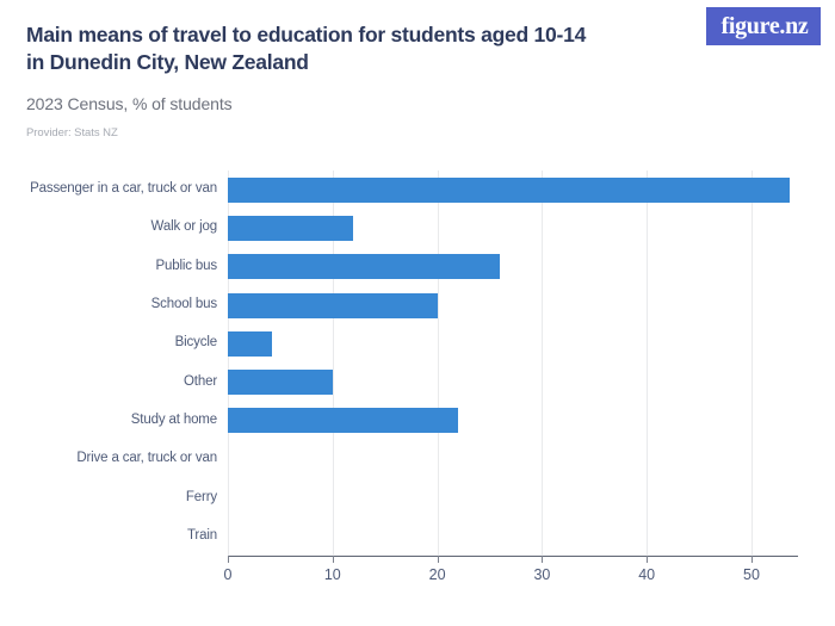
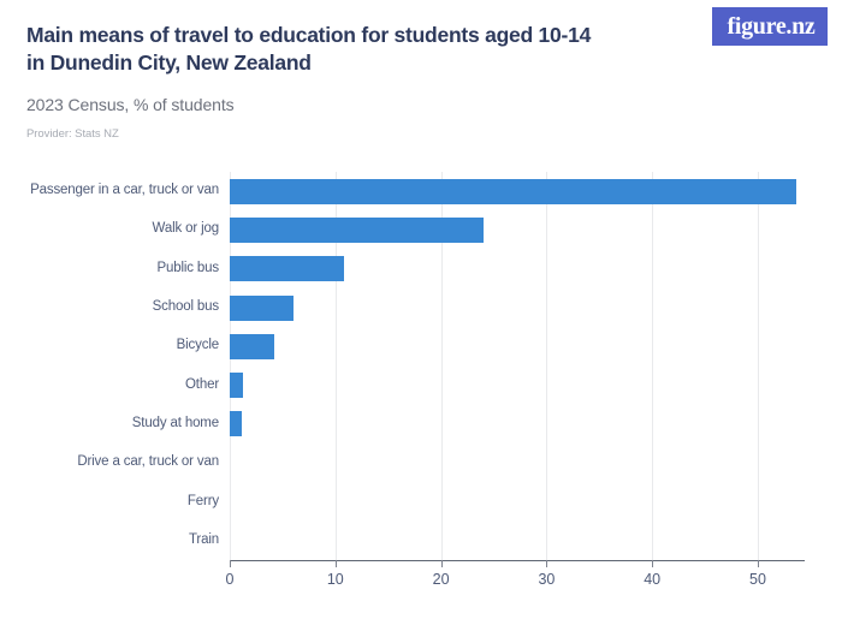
Walk or jog: 12 -> 24
Public bus: 26 -> 11
School bus: 20 -> 6
Other: 10 -> 1
Study at home: 22 -> 1
